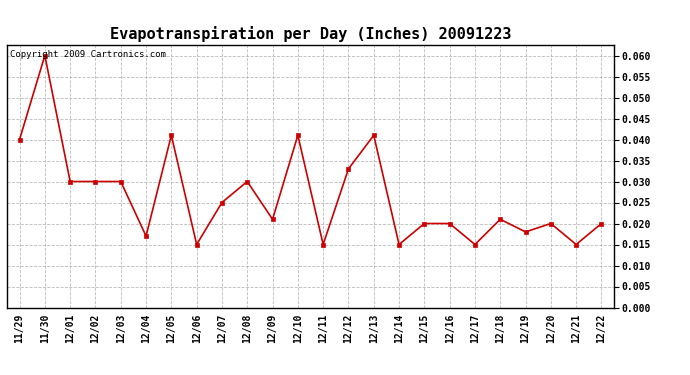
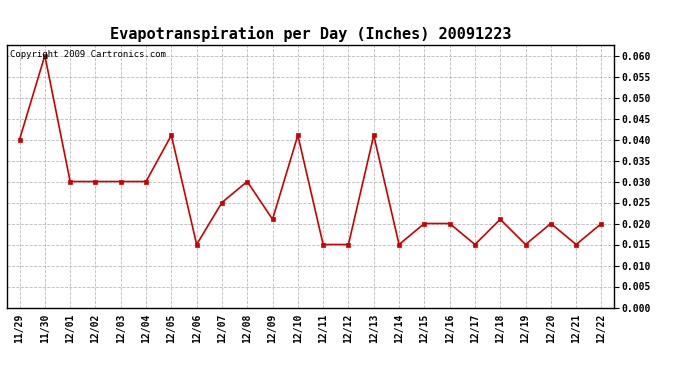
12/04: 0.017 -> 0.030
12/12: 0.033 -> 0.015
12/19: 0.018 -> 0.015
